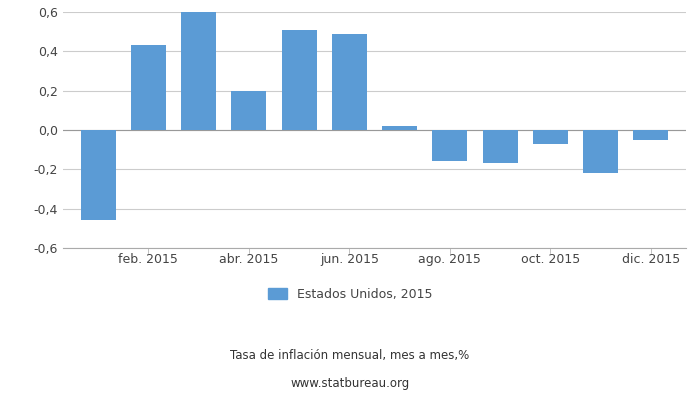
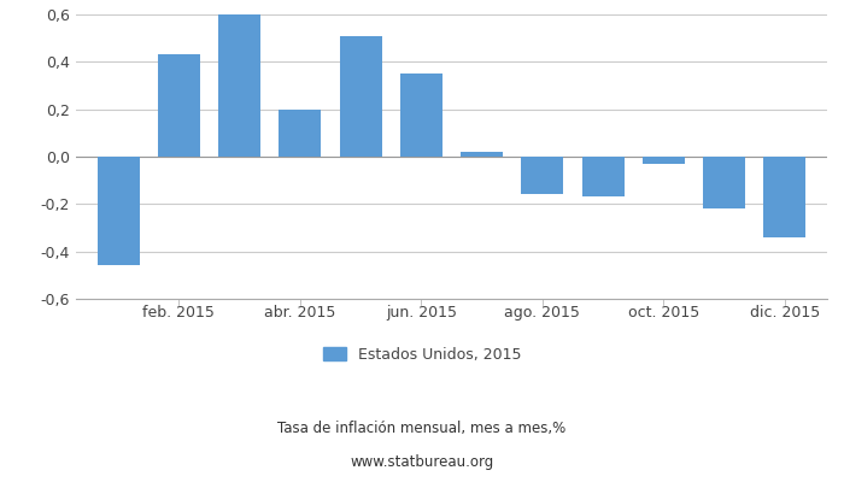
jun. 2015: 0,49 -> 0,35
oct. 2015: -0,07 -> -0,03
dic. 2015: -0,05 -> -0,34
